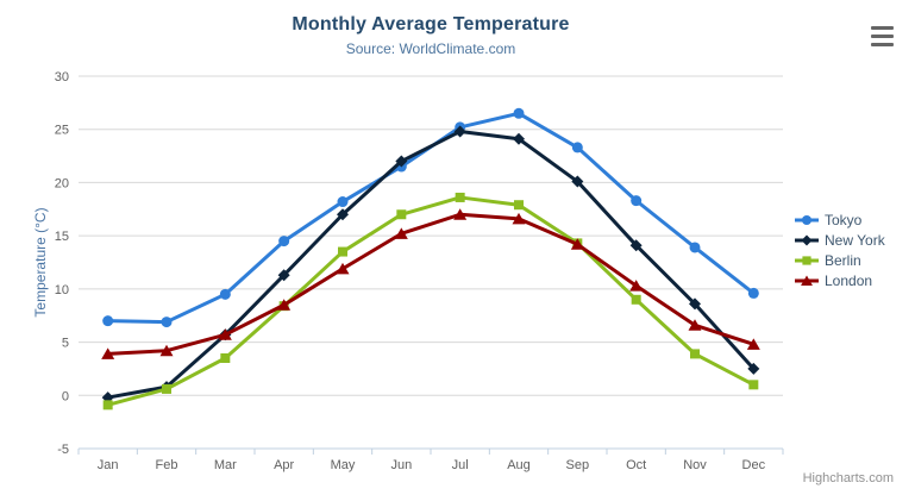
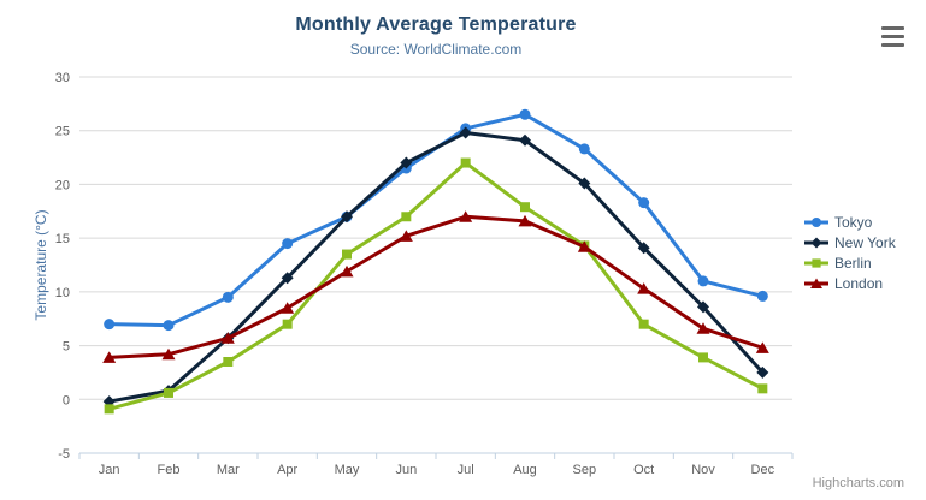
Berlin/Apr: 8 -> 7
Tokyo/May: 18 -> 17
Berlin/Jul: 19 -> 22
Berlin/Oct: 9 -> 7
Tokyo/Nov: 14 -> 11
